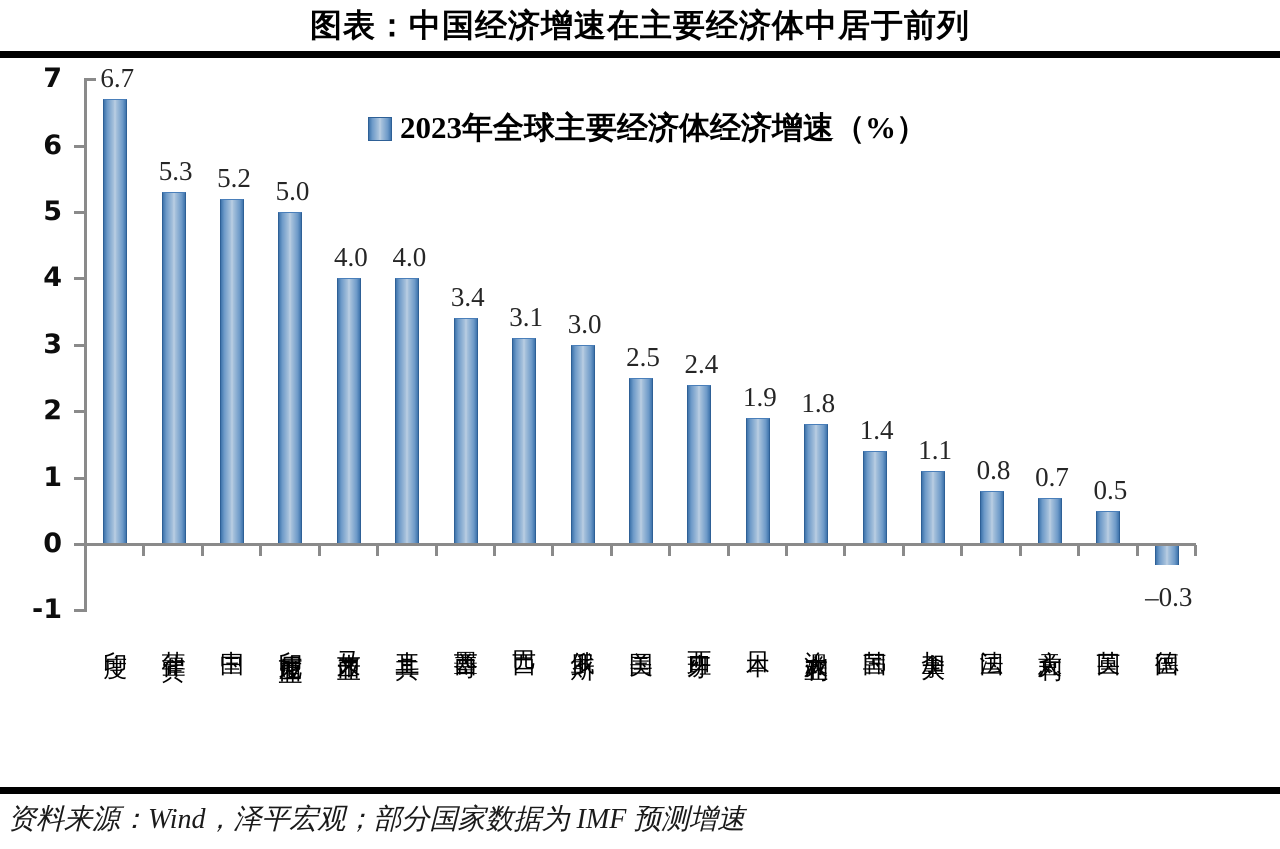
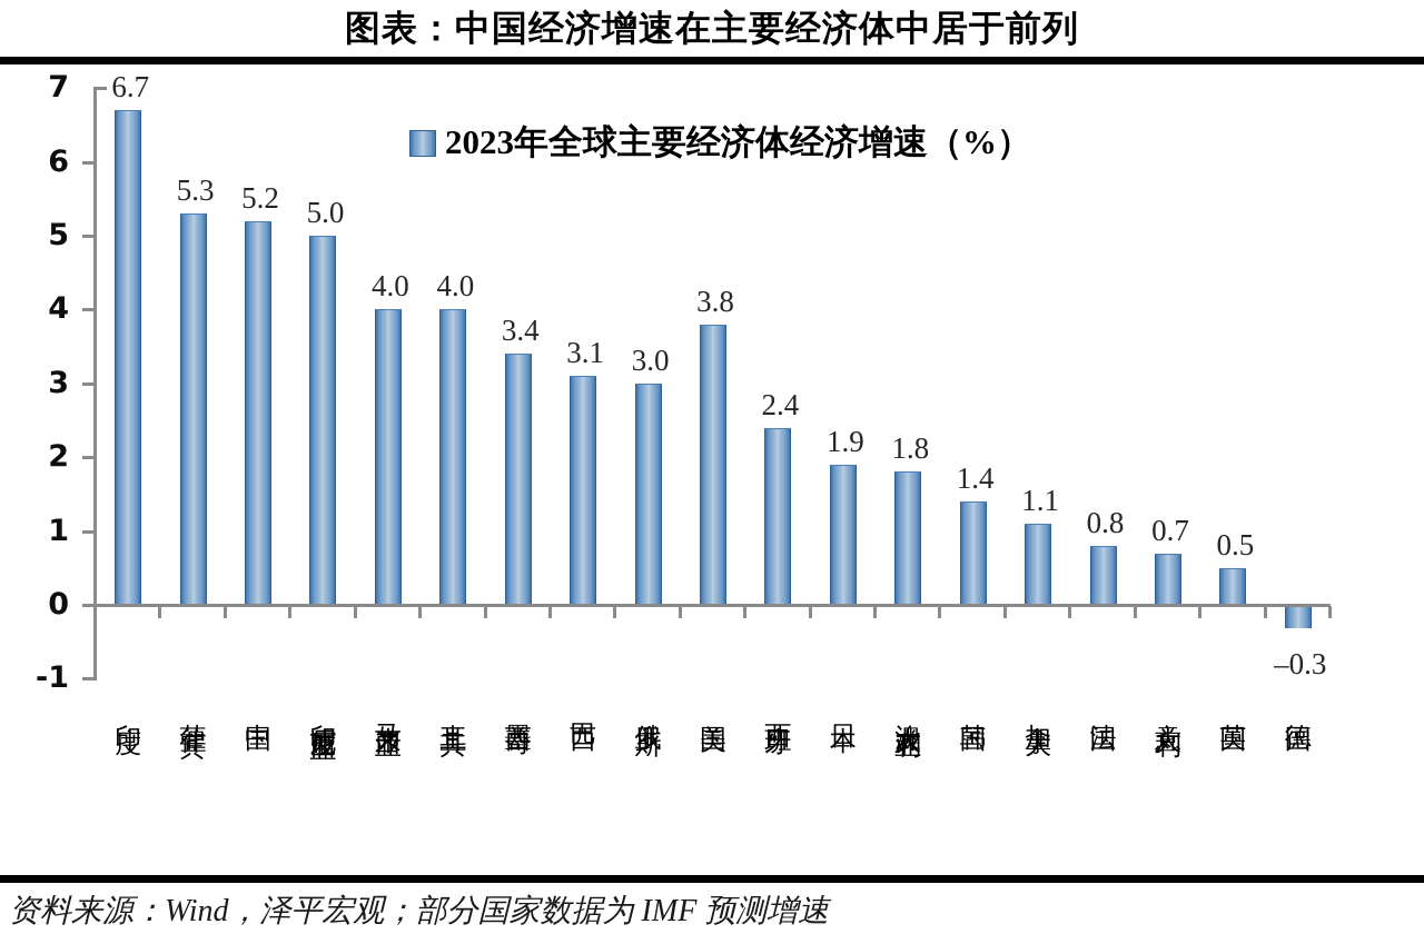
美国: 2.5 -> 3.8
